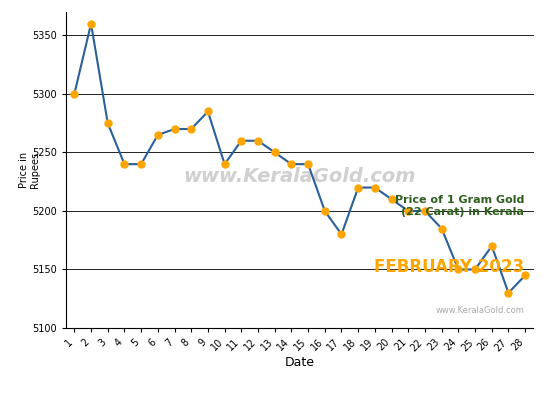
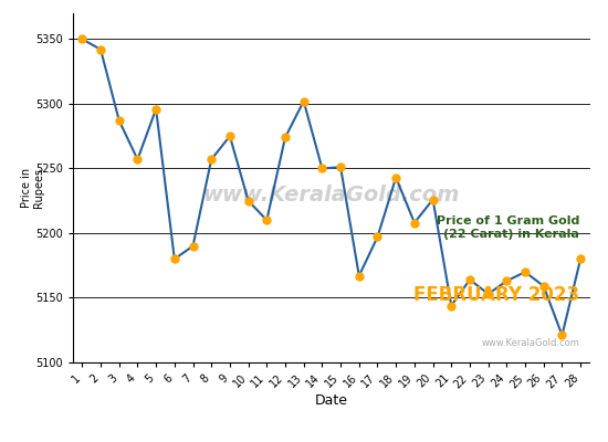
1: 5300 -> 5350
2: 5360 -> 5342
3: 5275 -> 5287
4: 5240 -> 5257
5: 5240 -> 5296
6: 5265 -> 5180
7: 5270 -> 5190
8: 5270 -> 5257
9: 5285 -> 5275
10: 5240 -> 5225
11: 5260 -> 5210
12: 5260 -> 5274
13: 5250 -> 5302
14: 5240 -> 5250
15: 5240 -> 5251
16: 5200 -> 5167
17: 5180 -> 5197
18: 5220 -> 5243
19: 5220 -> 5208
20: 5210 -> 5226
21: 5200 -> 5144
22: 5200 -> 5164
23: 5185 -> 5153
24: 5150 -> 5163
25: 5150 -> 5170
26: 5170 -> 5159
27: 5130 -> 5121
28: 5145 -> 5180
